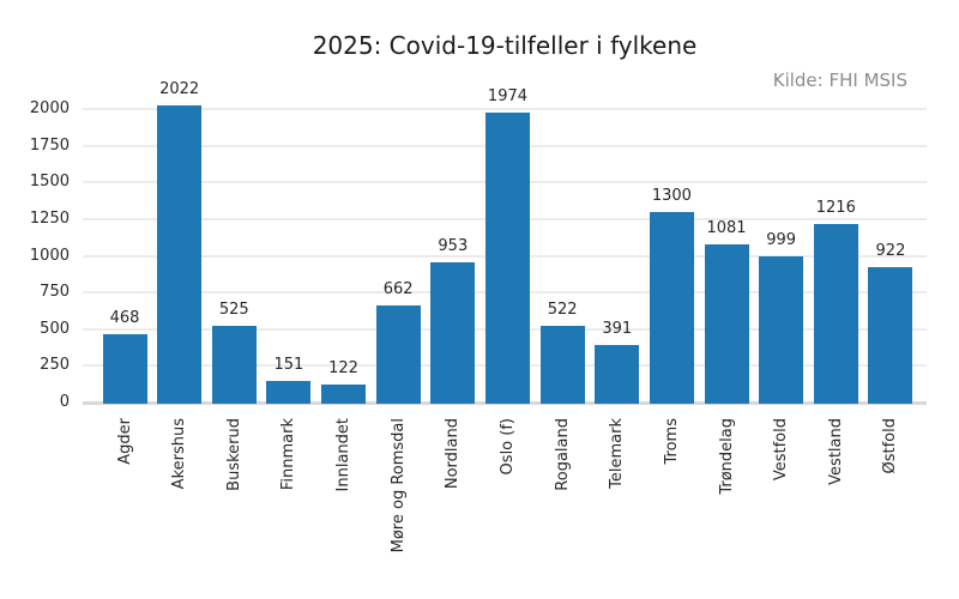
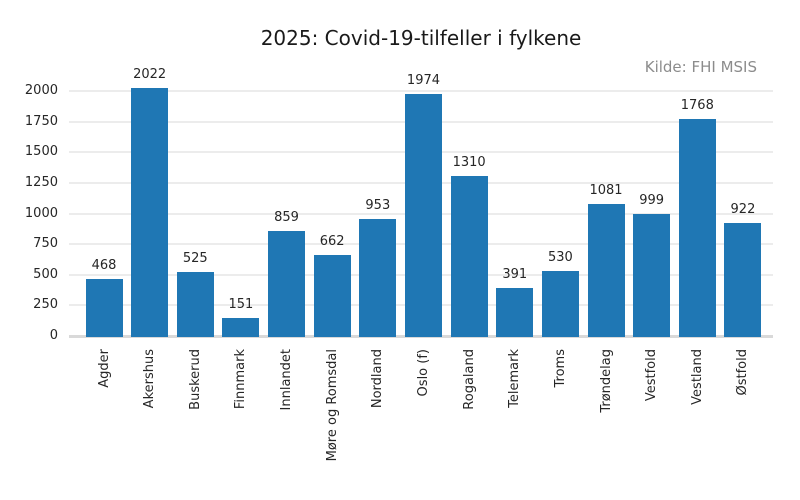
Innlandet: 122 -> 859
Rogaland: 522 -> 1310
Troms: 1300 -> 530
Vestland: 1216 -> 1768
